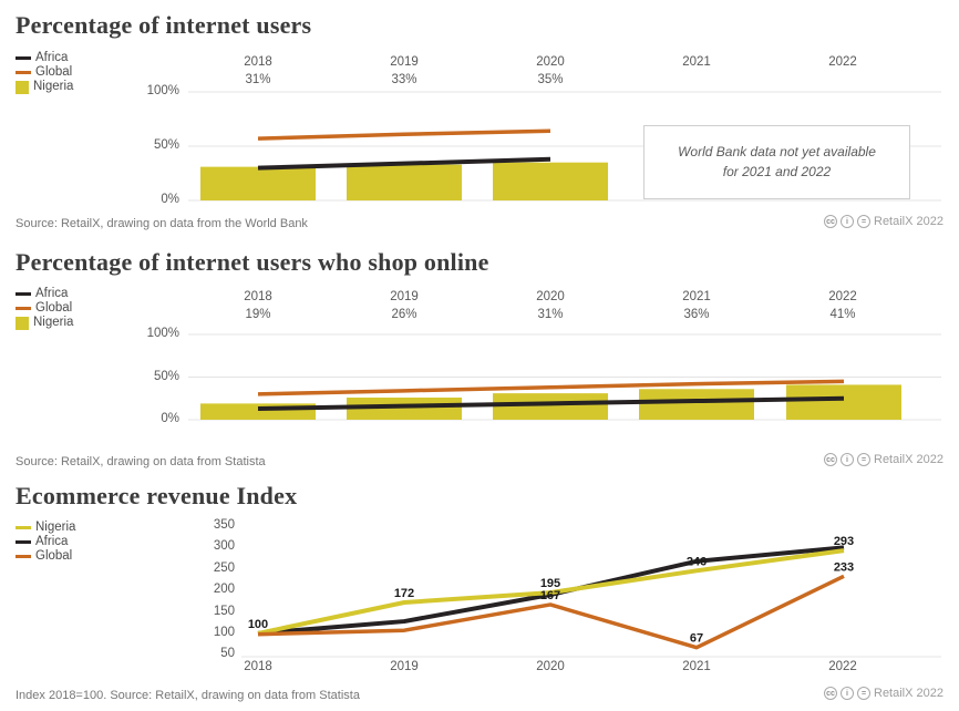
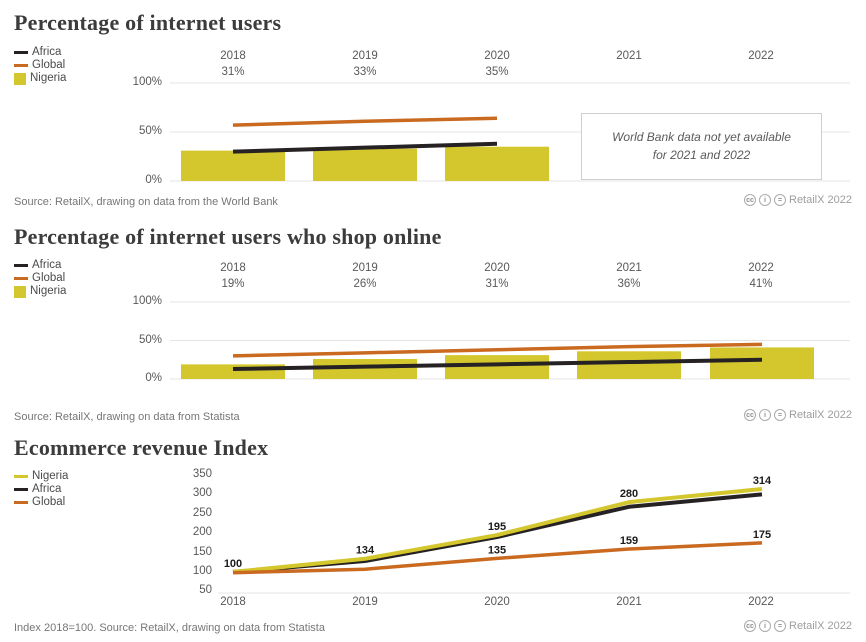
Ecommerce revenue Index/Nigeria/2019: 172 -> 134
Ecommerce revenue Index/Global/2020: 167 -> 135
Ecommerce revenue Index/Nigeria/2021: 246 -> 280
Ecommerce revenue Index/Global/2021: 67 -> 159
Ecommerce revenue Index/Nigeria/2022: 293 -> 314
Ecommerce revenue Index/Global/2022: 233 -> 175
